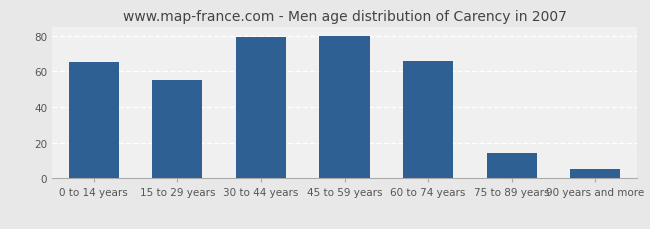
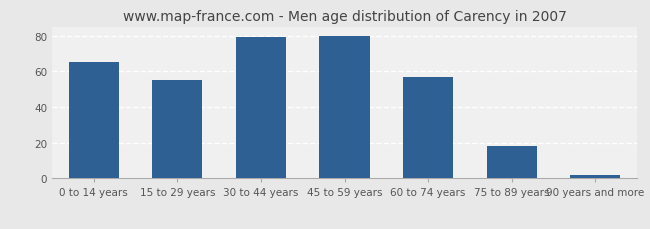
60 to 74 years: 66 -> 57
75 to 89 years: 14 -> 18
90 years and more: 5 -> 2
